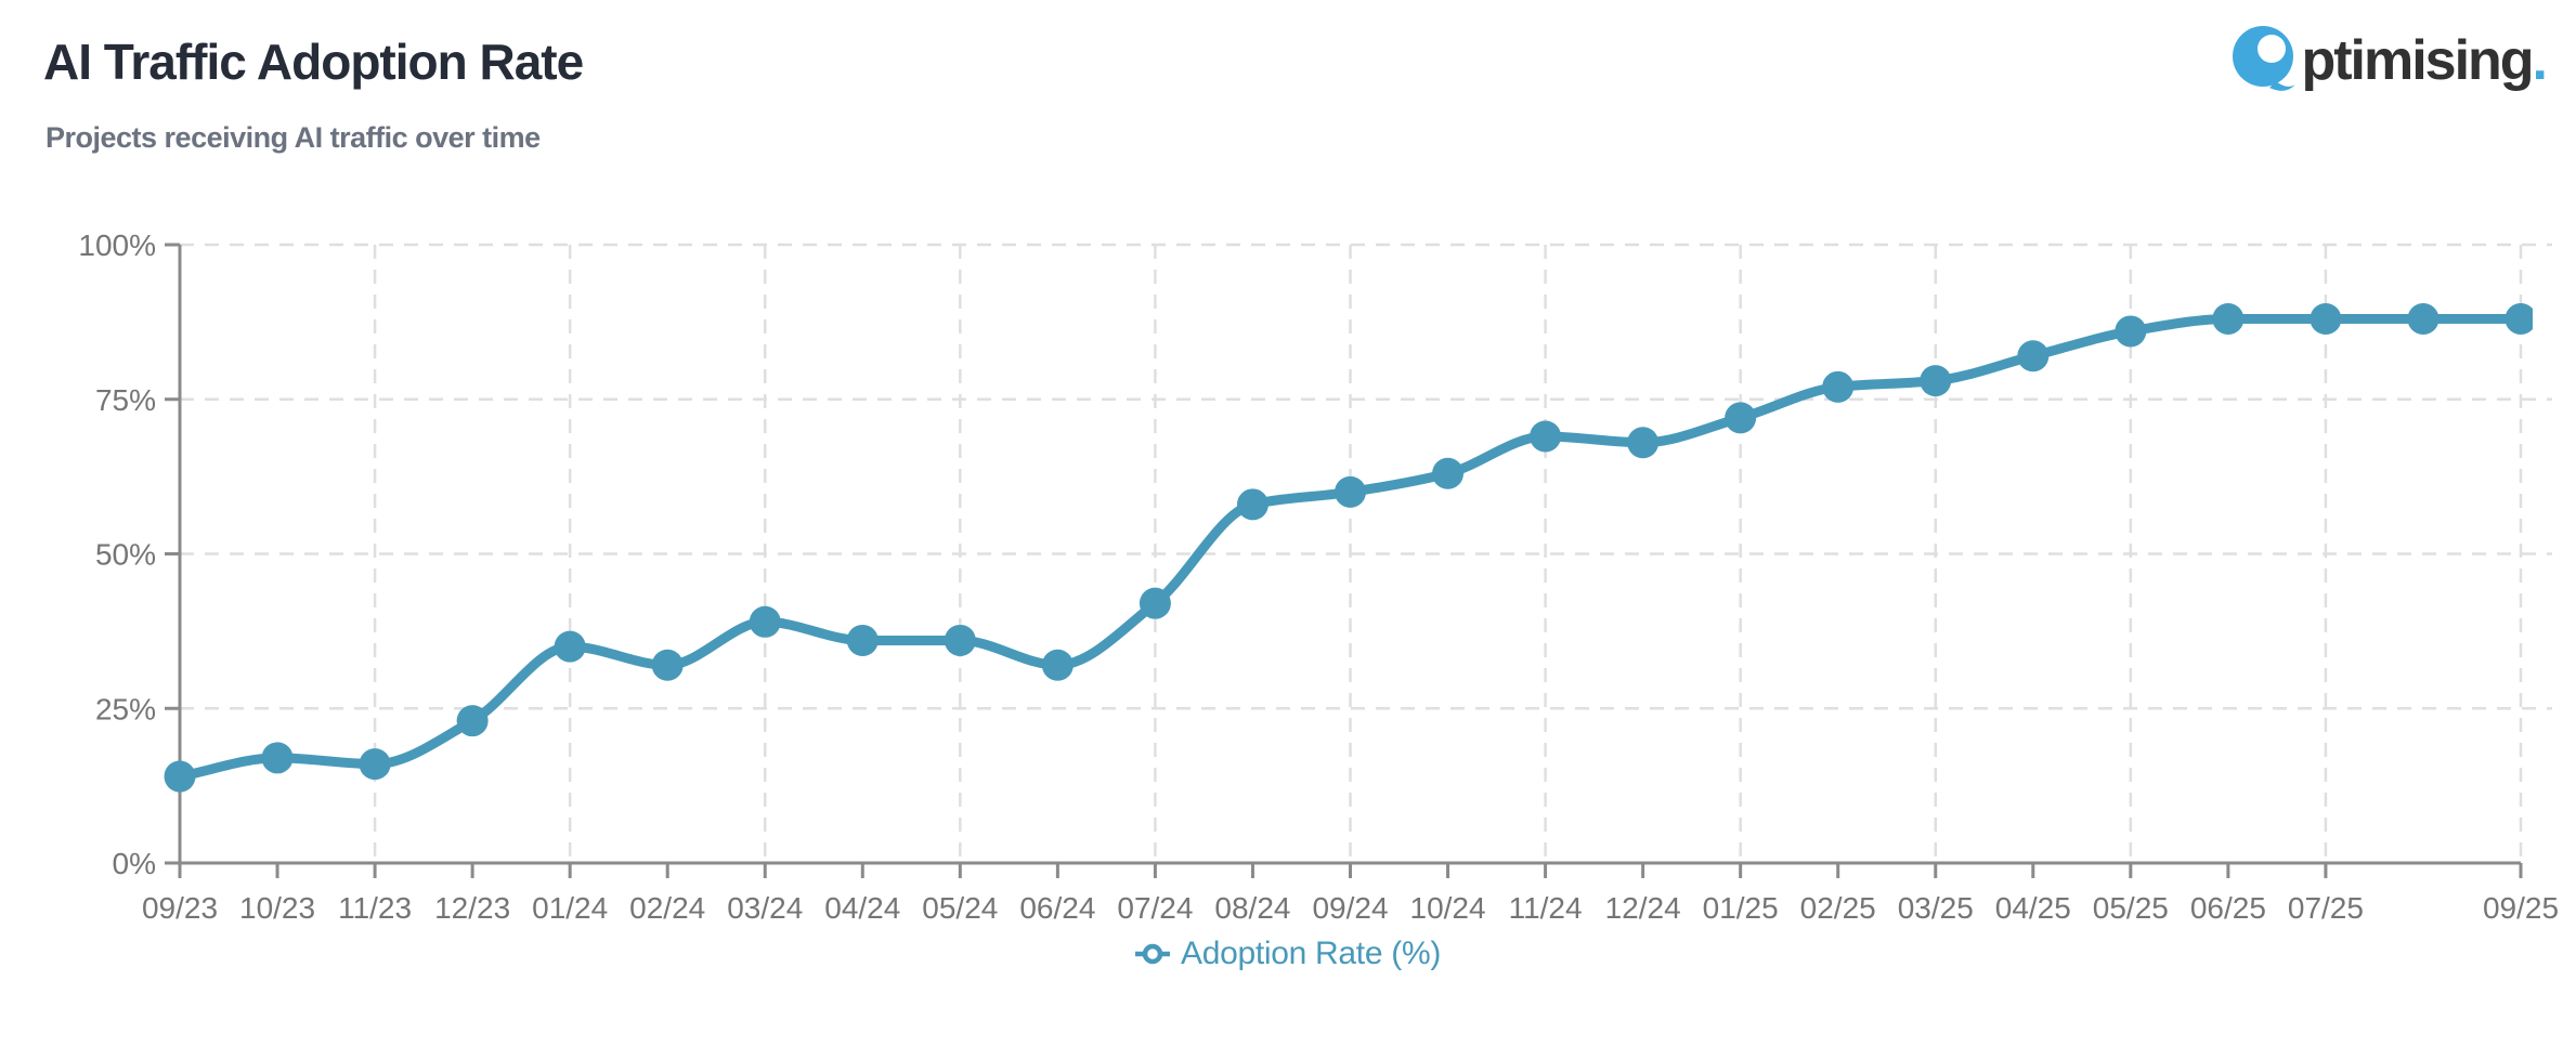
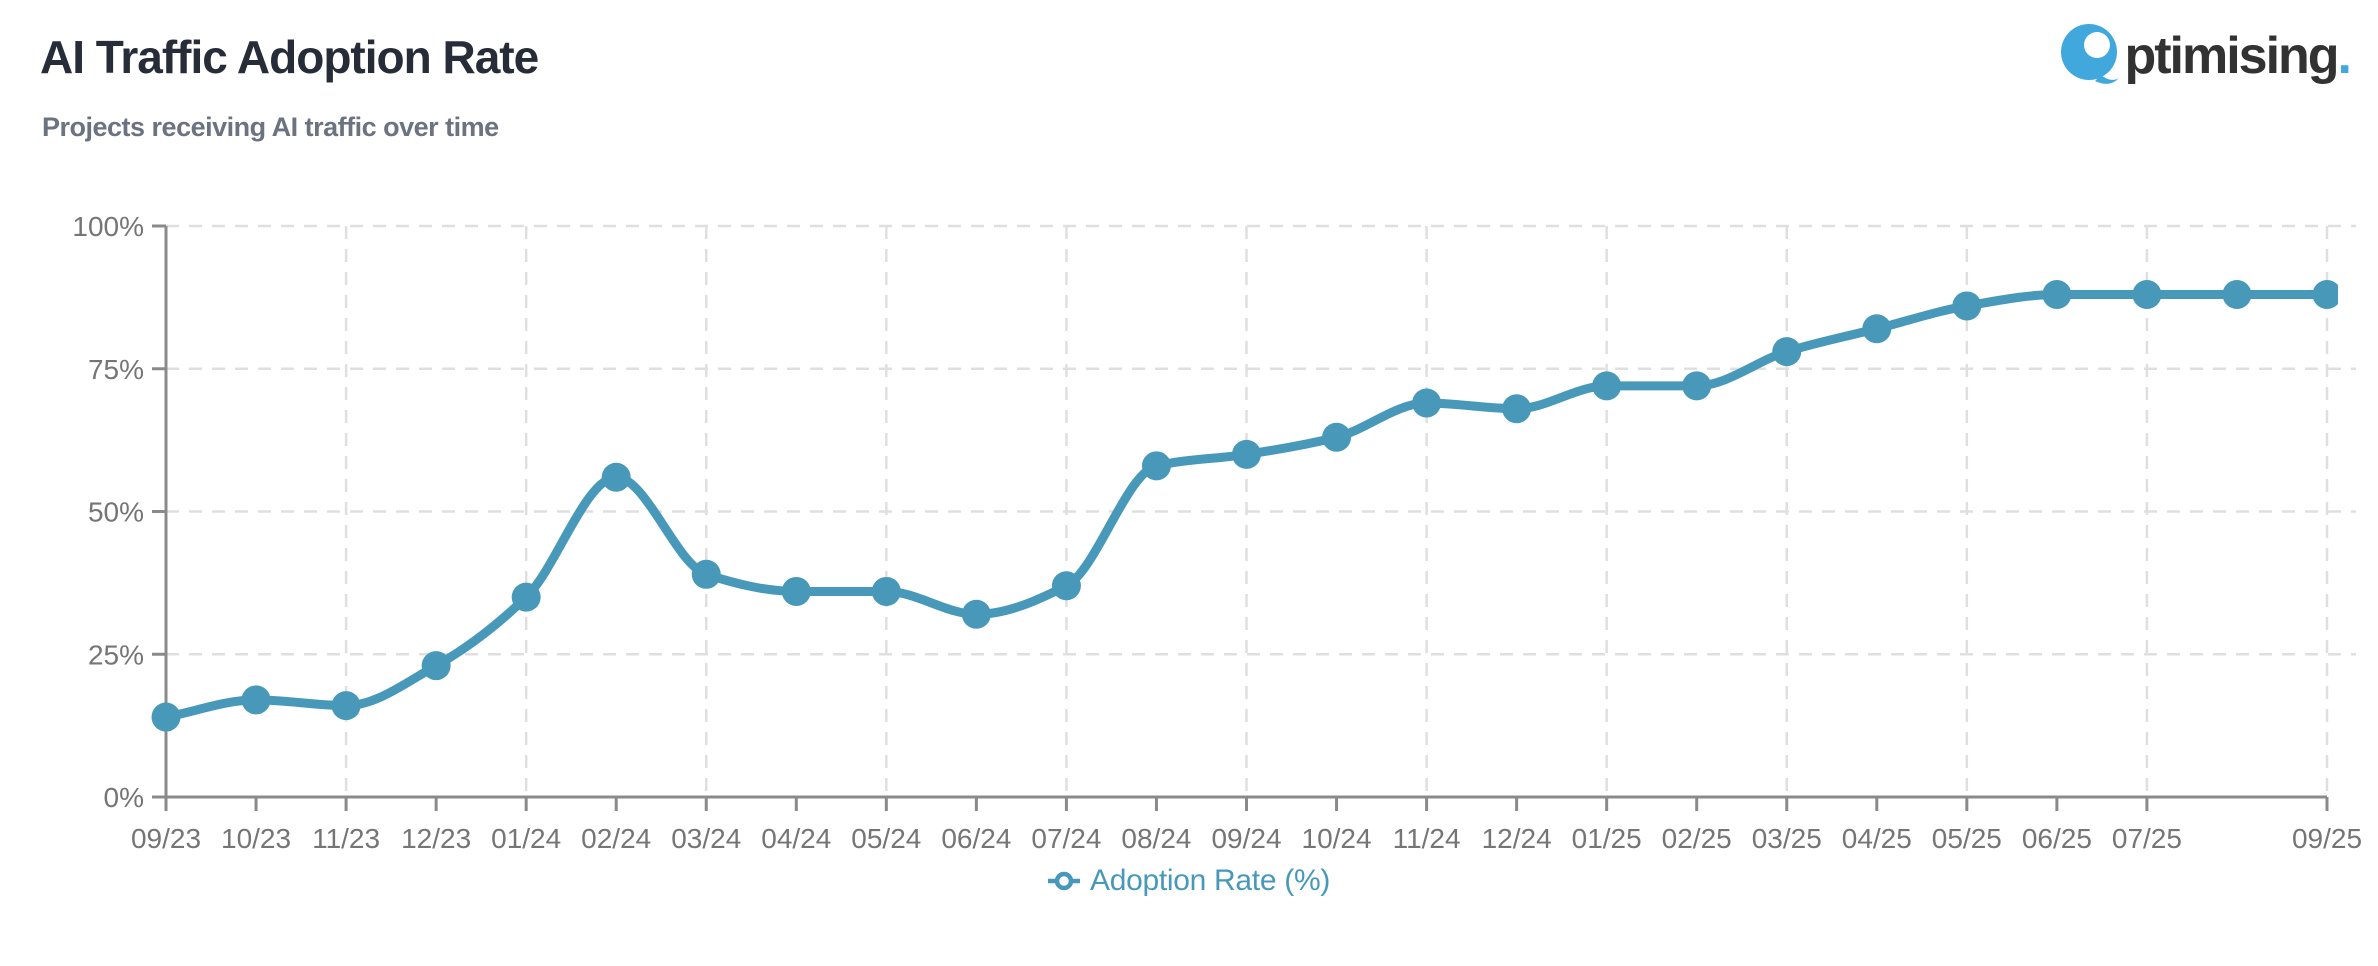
02/24: 32% -> 56%
07/24: 42% -> 37%
02/25: 77% -> 72%
